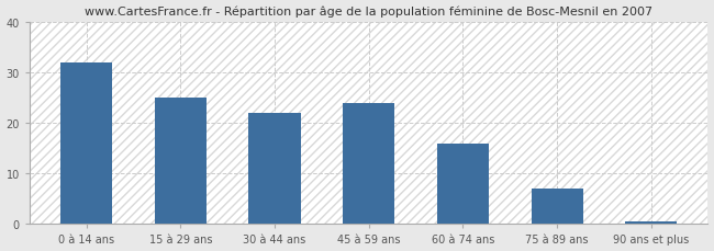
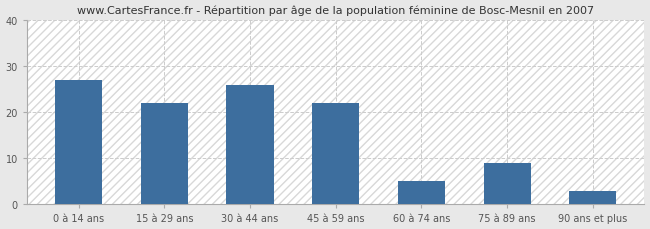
0 à 14 ans: 32.0 -> 27.0
15 à 29 ans: 25.0 -> 22.0
30 à 44 ans: 22.0 -> 26.0
45 à 59 ans: 24.0 -> 22.0
60 à 74 ans: 16.0 -> 5.0
75 à 89 ans: 7.0 -> 9.0
90 ans et plus: 0.5 -> 3.0
